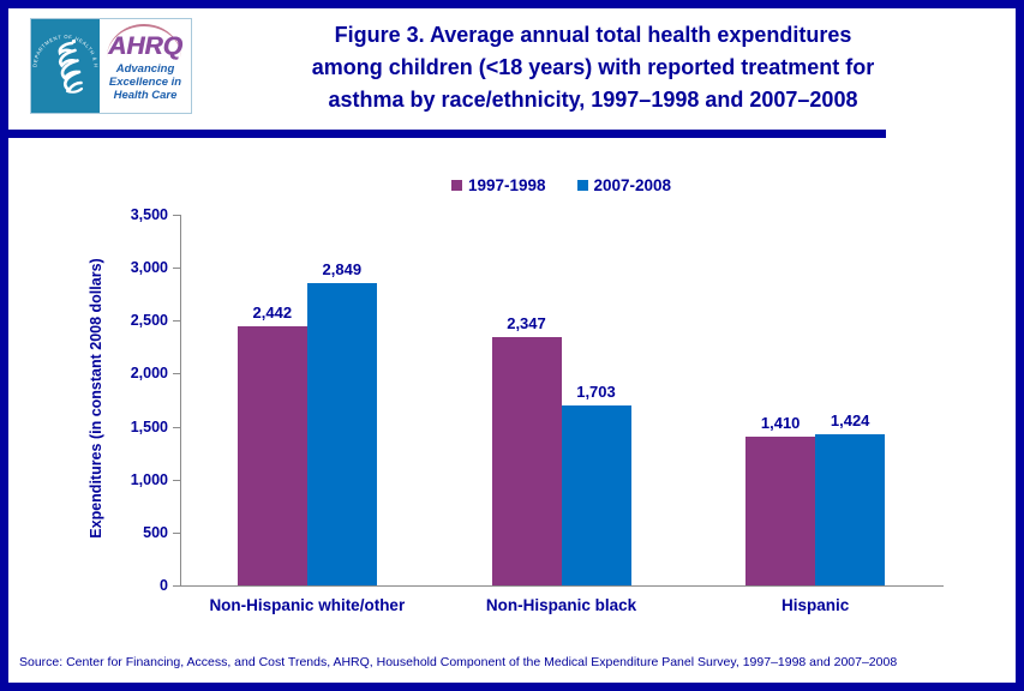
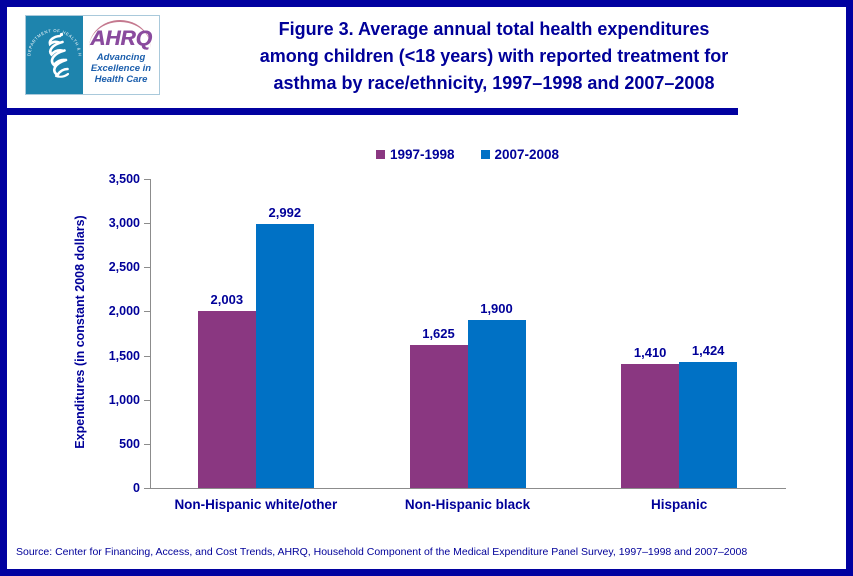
1997-1998/Non-Hispanic white/other: 2,442 -> 2,003
2007-2008/Non-Hispanic white/other: 2,849 -> 2,992
1997-1998/Non-Hispanic black: 2,347 -> 1,625
2007-2008/Non-Hispanic black: 1,703 -> 1,900
